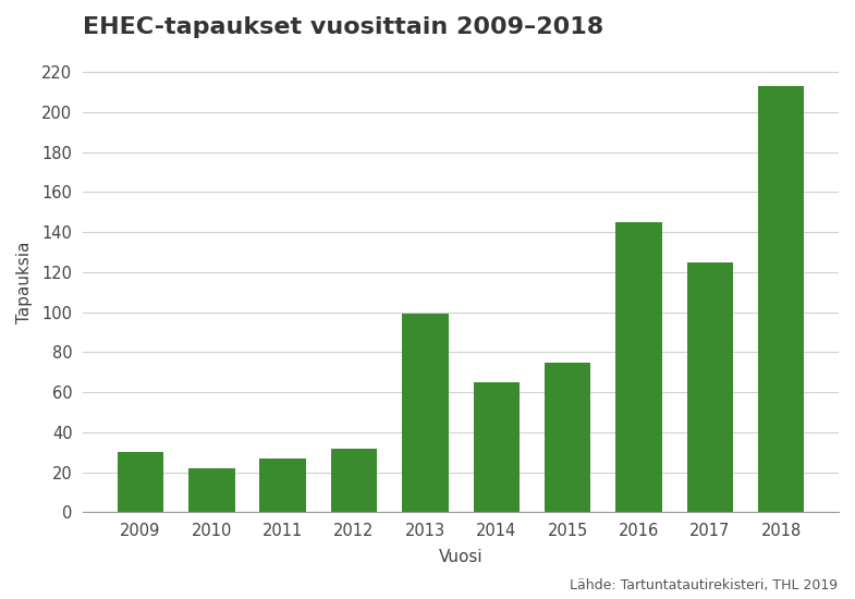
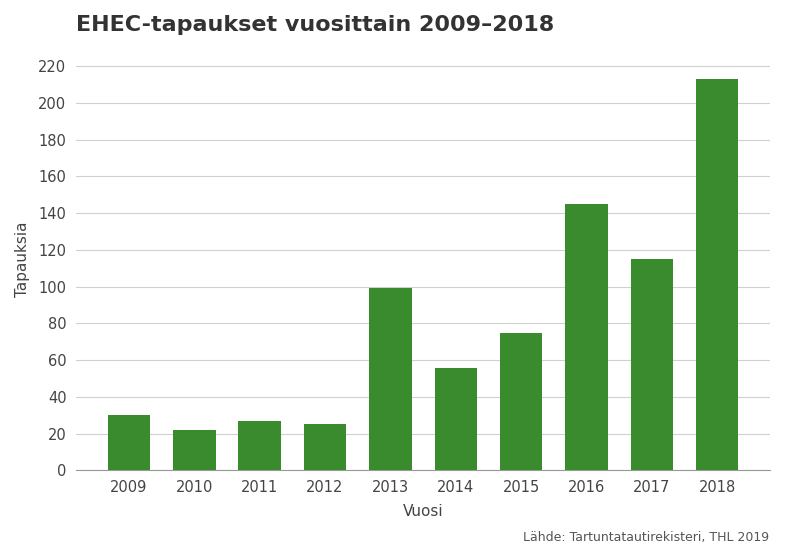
2012: 32 -> 25
2014: 65 -> 56
2017: 125 -> 115
